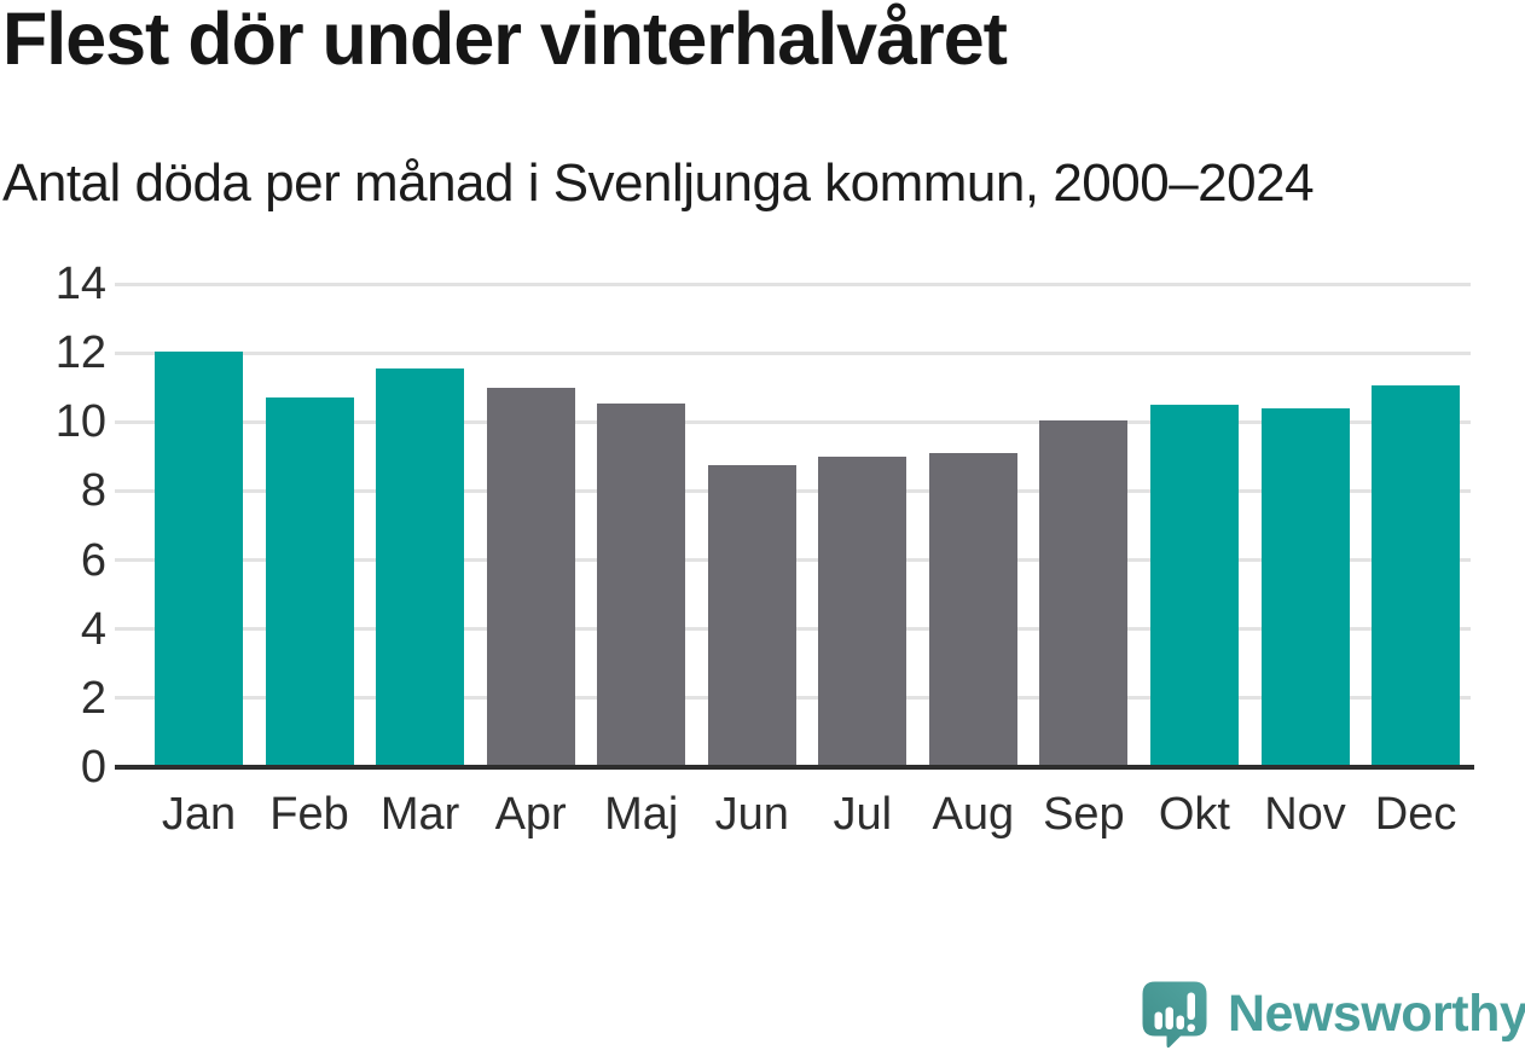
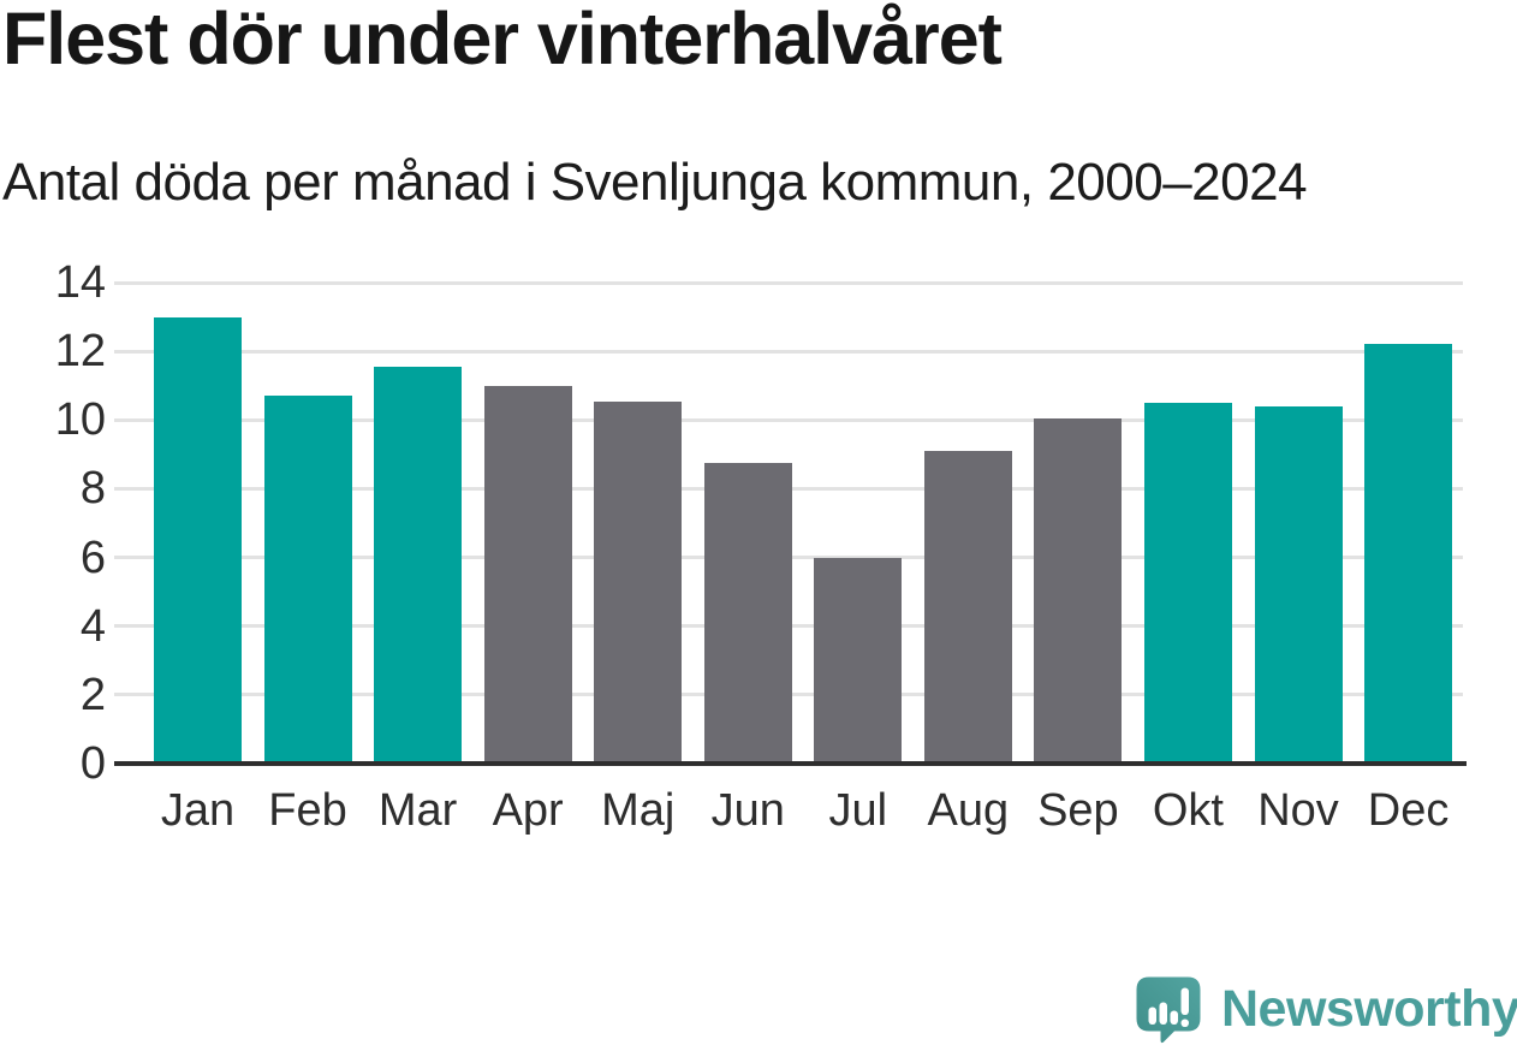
Jan: 12.1 -> 13.0
Jul: 9.0 -> 6.0
Dec: 11.1 -> 12.2
